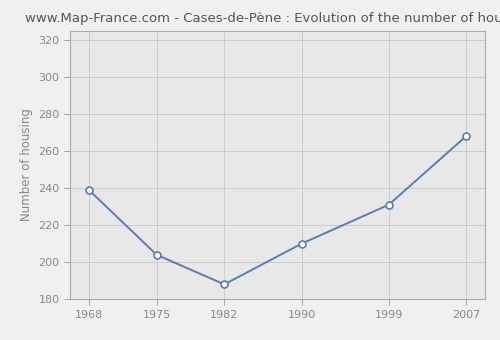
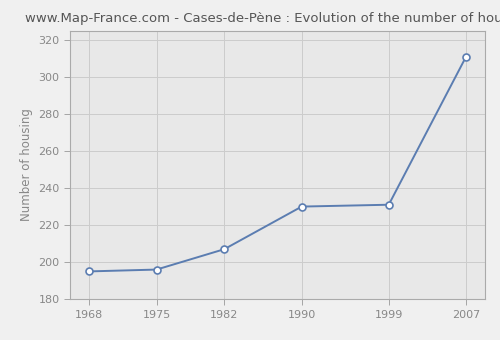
1968: 239 -> 195
1975: 204 -> 196
1982: 188 -> 207
1990: 210 -> 230
2007: 268 -> 311
